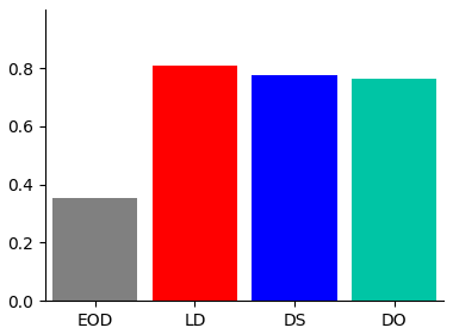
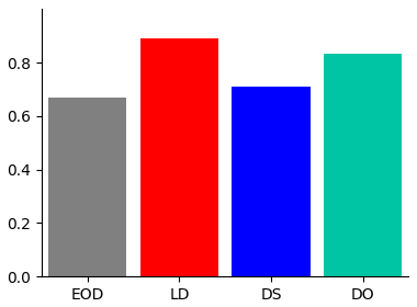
EOD: 0.355 -> 0.668
LD: 0.810 -> 0.890
DS: 0.775 -> 0.710
DO: 0.765 -> 0.832
